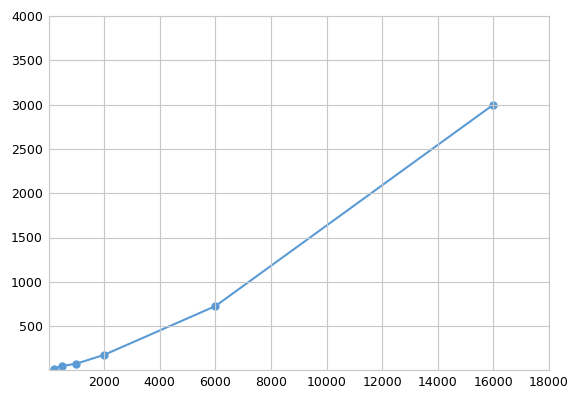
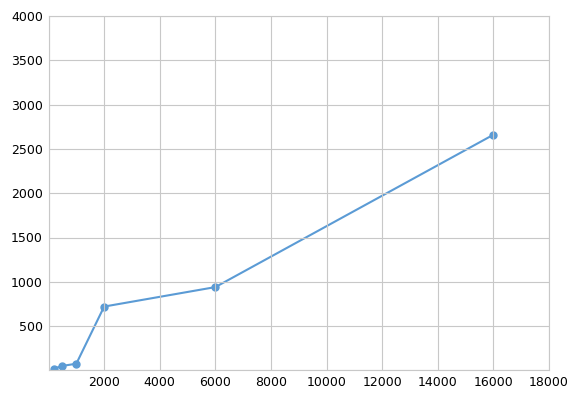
2000: 180 -> 720
6000: 720 -> 940
16000: 3000 -> 2660
